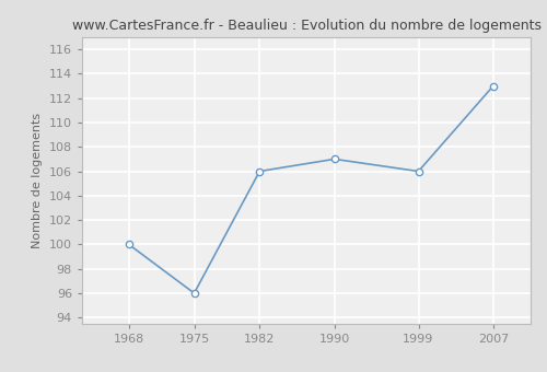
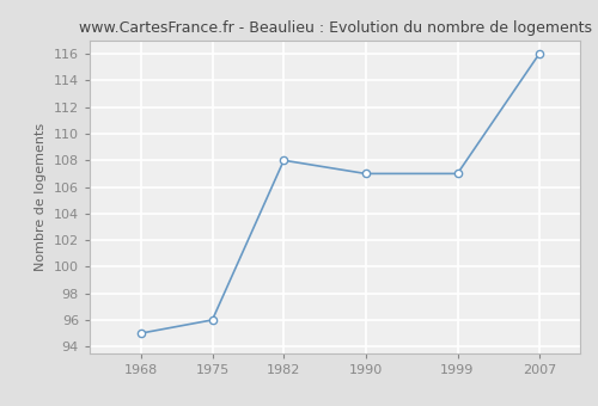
1968: 100 -> 95
1982: 106 -> 108
1999: 106 -> 107
2007: 113 -> 116
